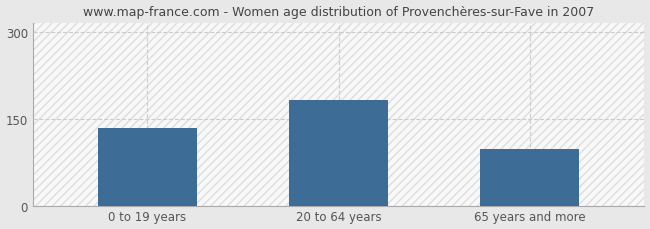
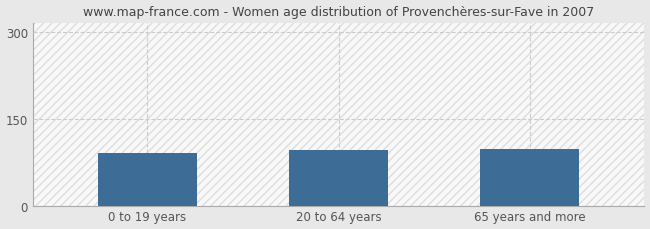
0 to 19 years: 133 -> 90
20 to 64 years: 182 -> 96
